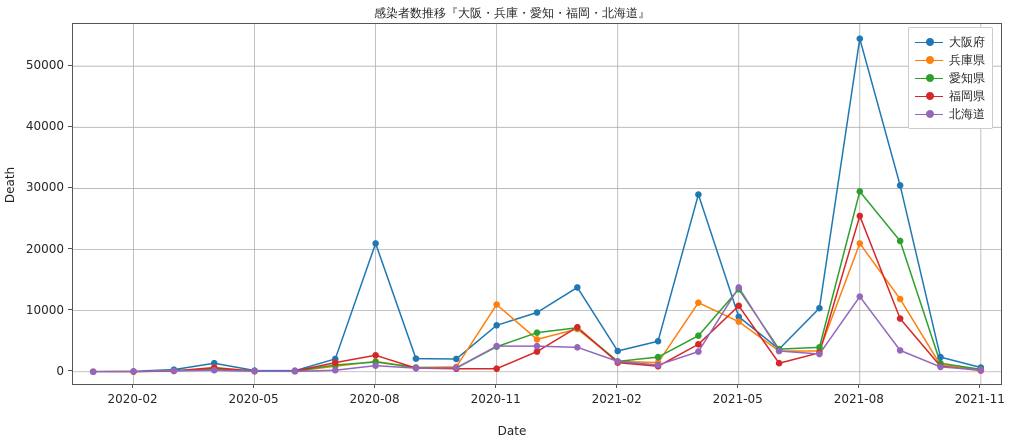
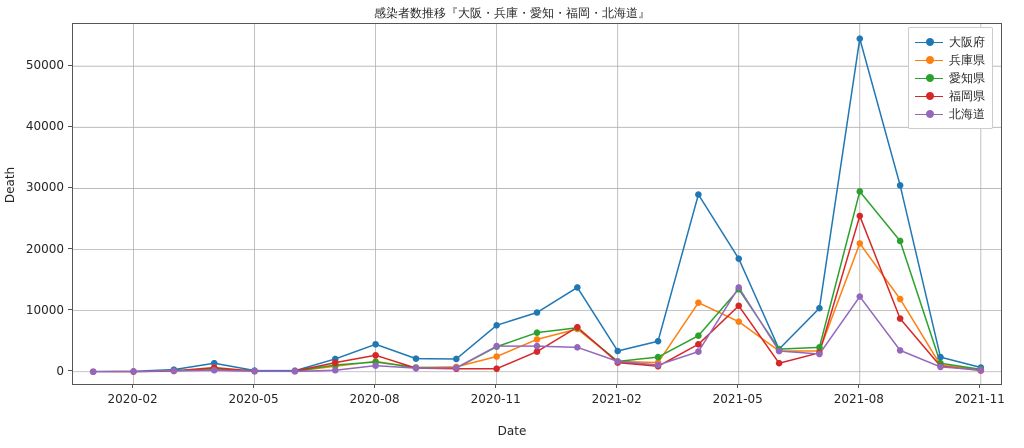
大阪府/2020-08: 21000 -> 4000
兵庫県/2020-11: 11000 -> 2000
大阪府/2021-05: 9000 -> 18000
